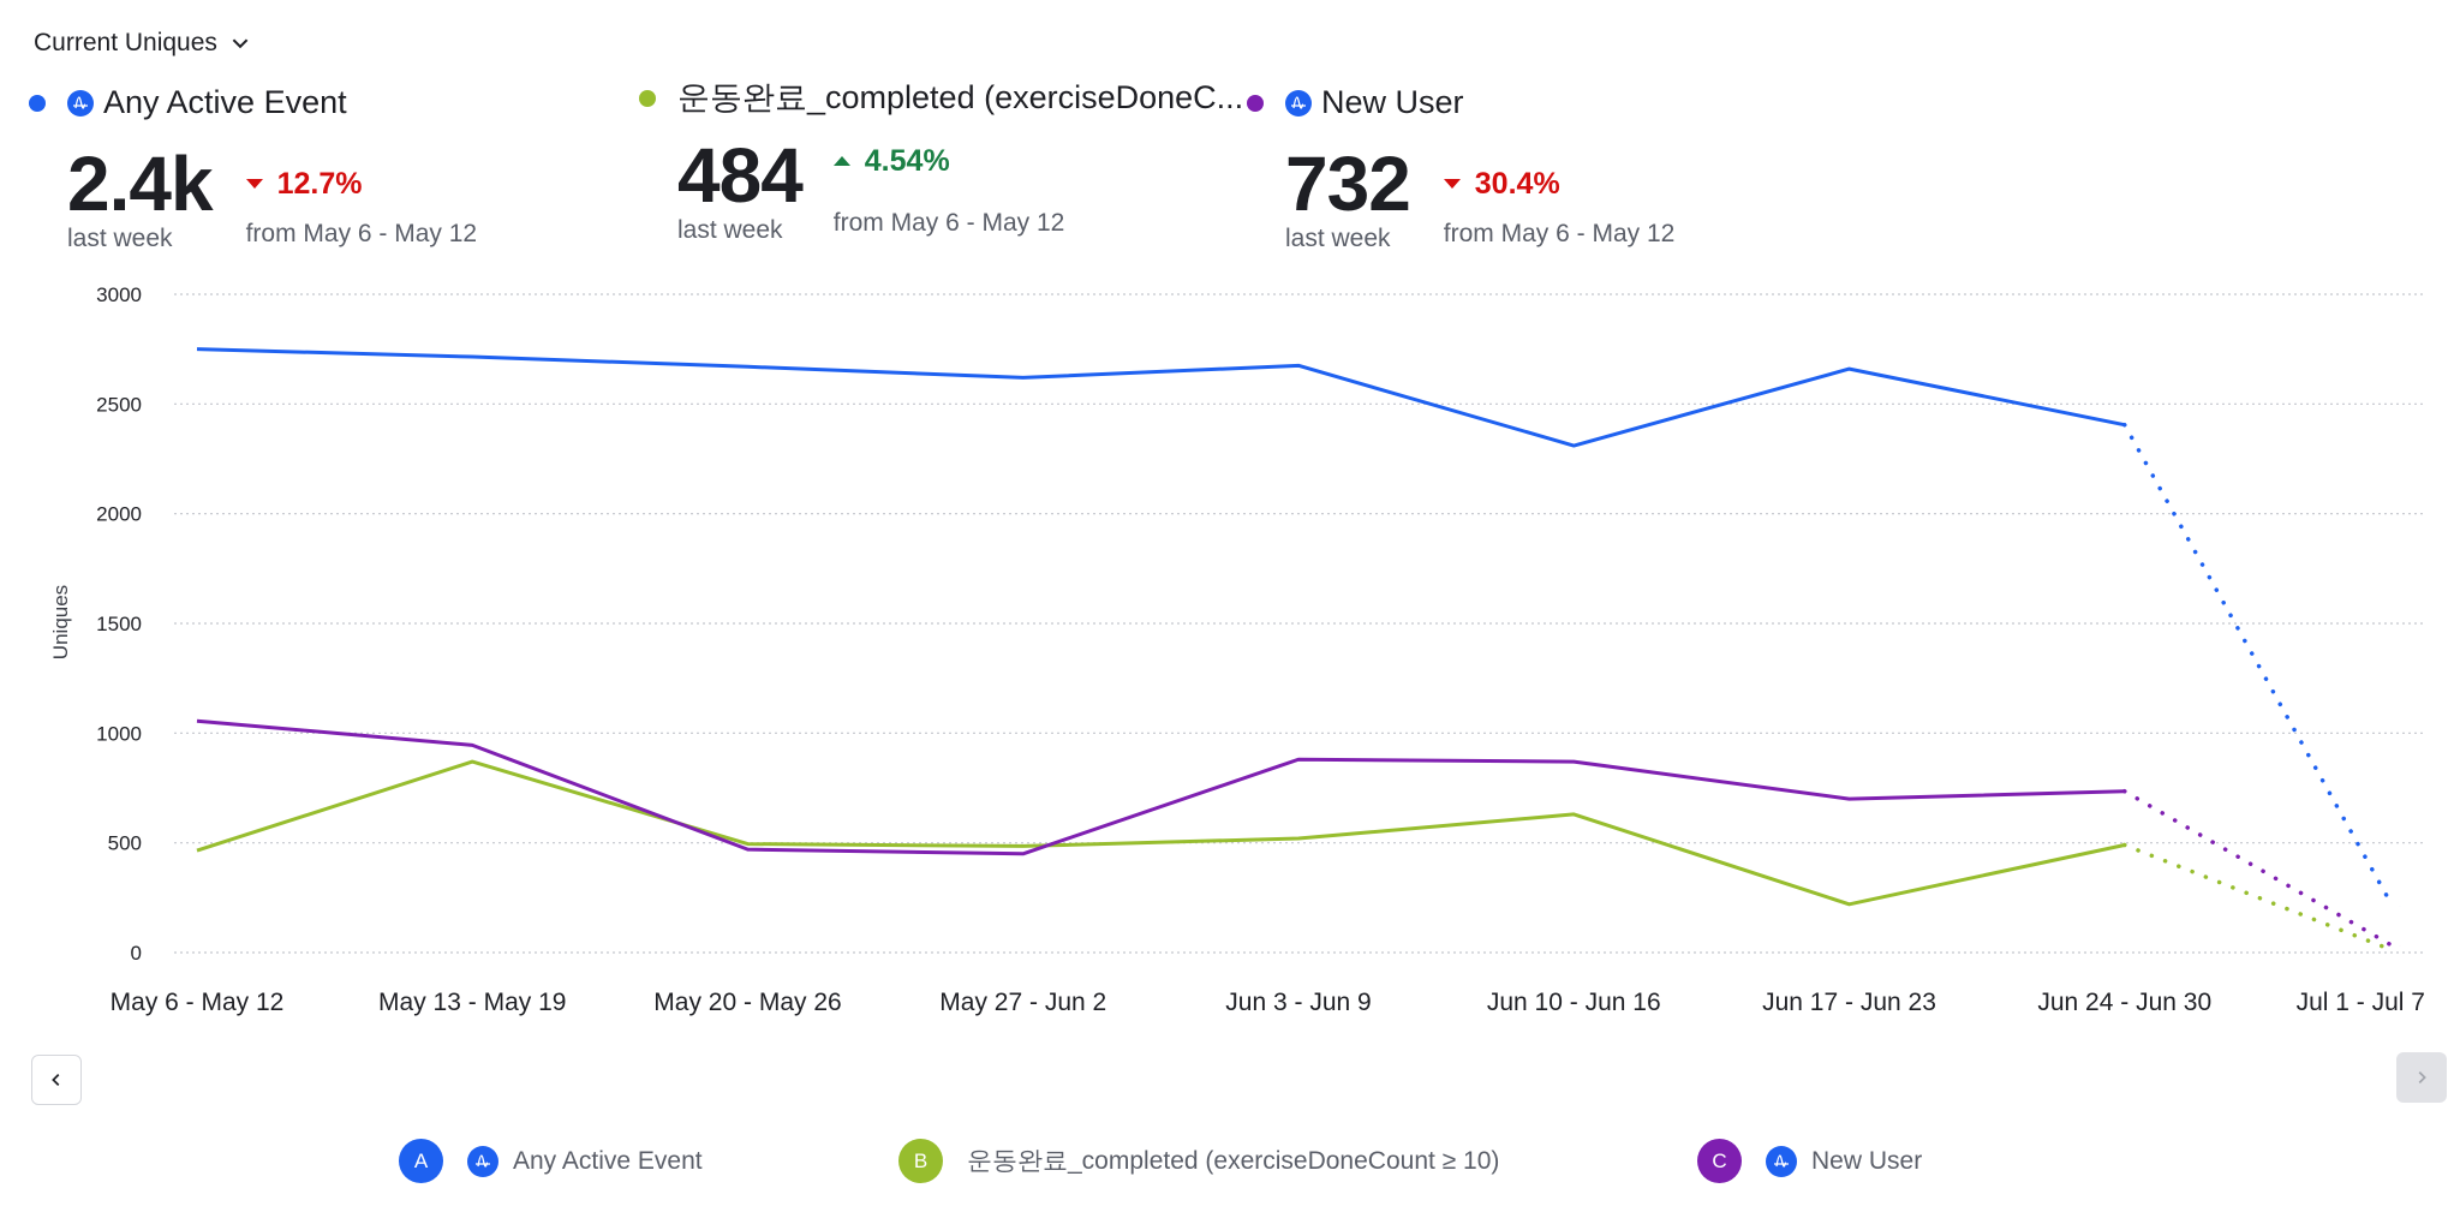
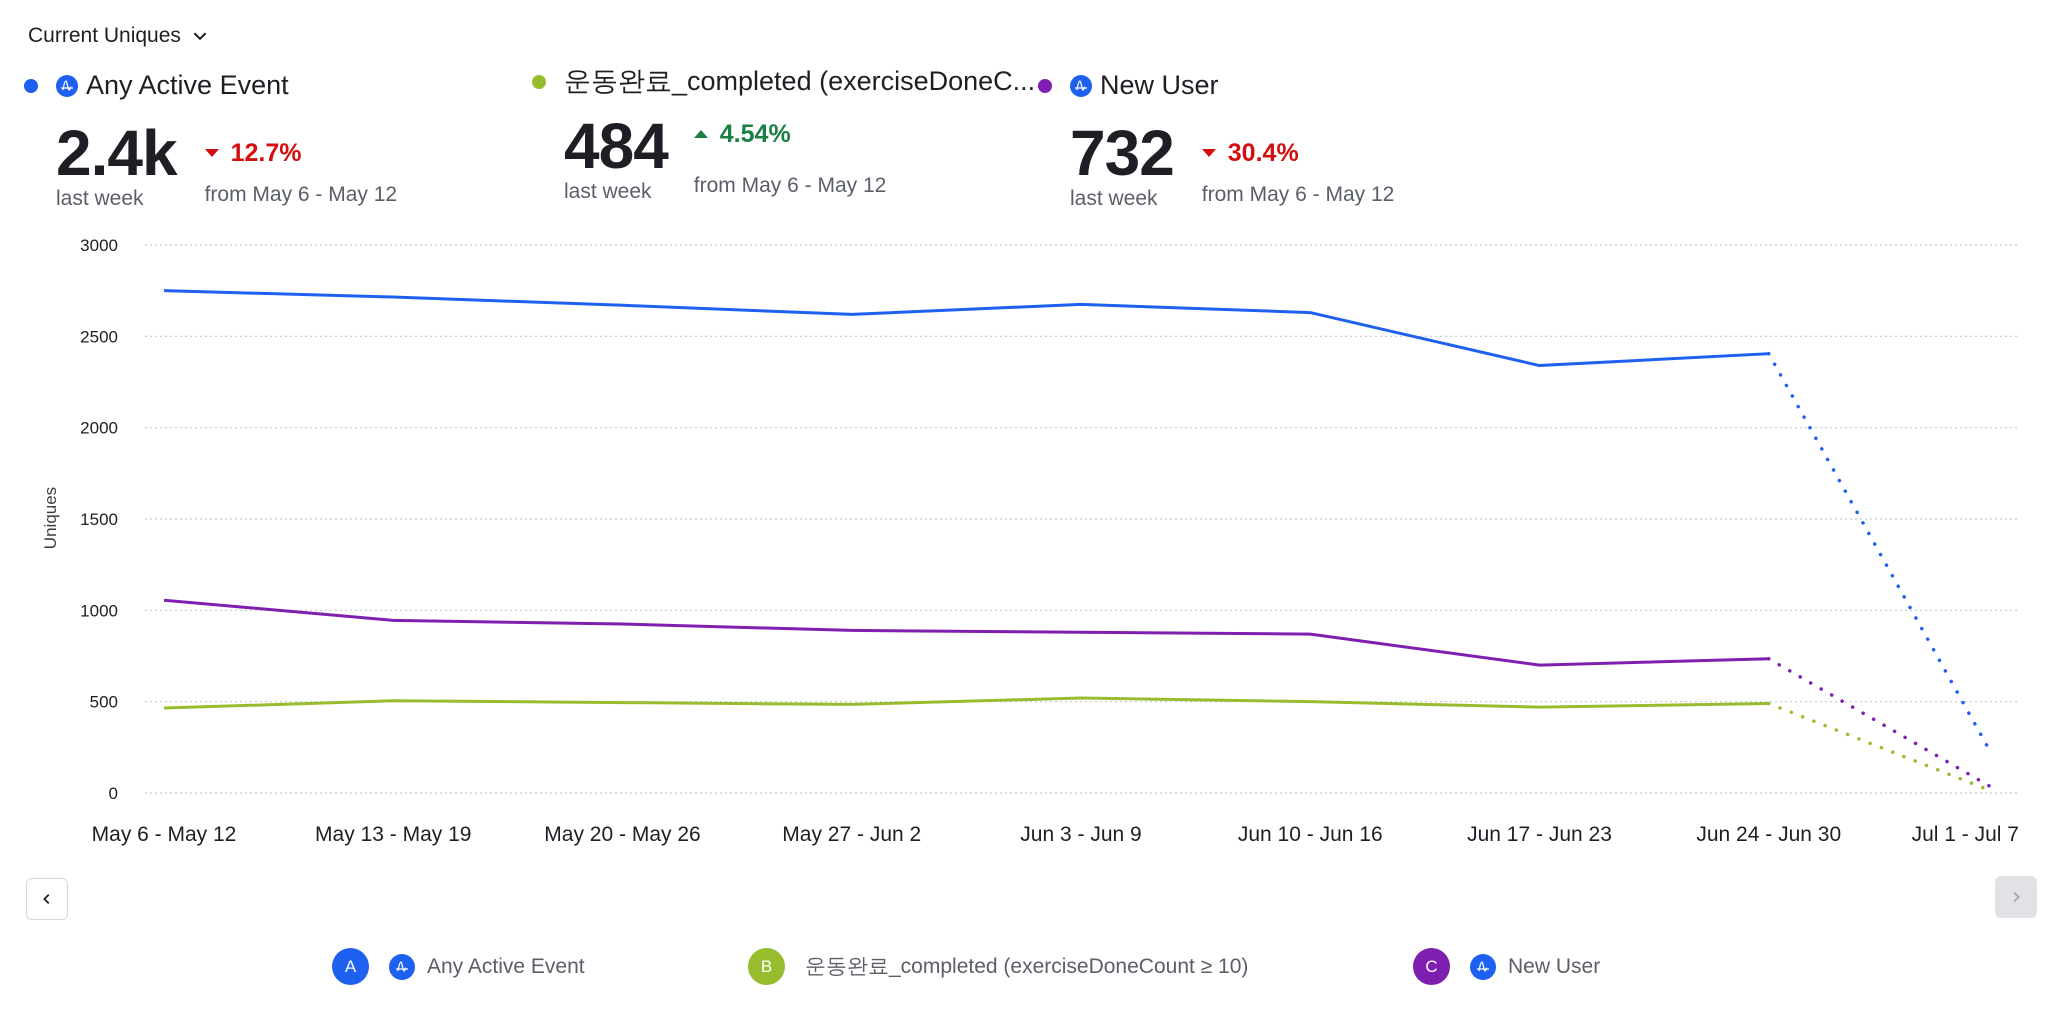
운동완료_completed (exerciseDoneCount ≥ 10)/May 13 - May 19: 870 -> 500
New User/May 20 - May 26: 470 -> 920
New User/May 27 - Jun 2: 450 -> 890
Any Active Event/Jun 10 - Jun 16: 2310 -> 2630
운동완료_completed (exerciseDoneCount ≥ 10)/Jun 10 - Jun 16: 630 -> 500
Any Active Event/Jun 17 - Jun 23: 2660 -> 2340
운동완료_completed (exerciseDoneCount ≥ 10)/Jun 17 - Jun 23: 220 -> 470
